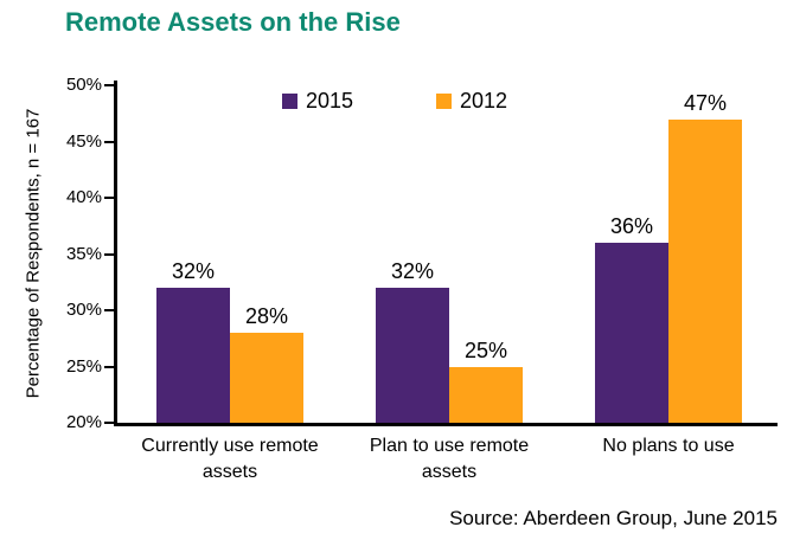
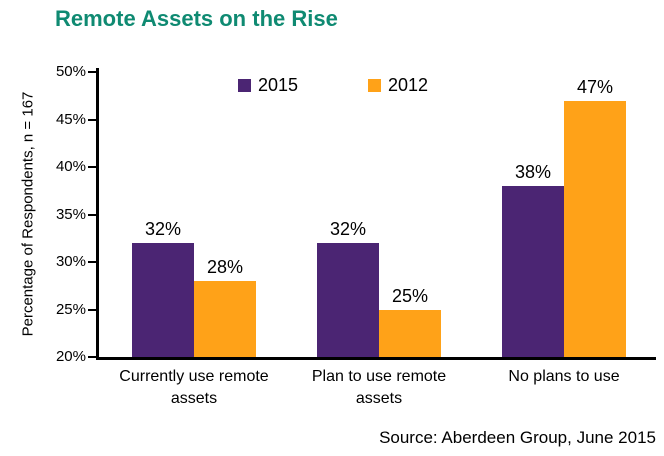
2015/No plans to use: 36% -> 38%
